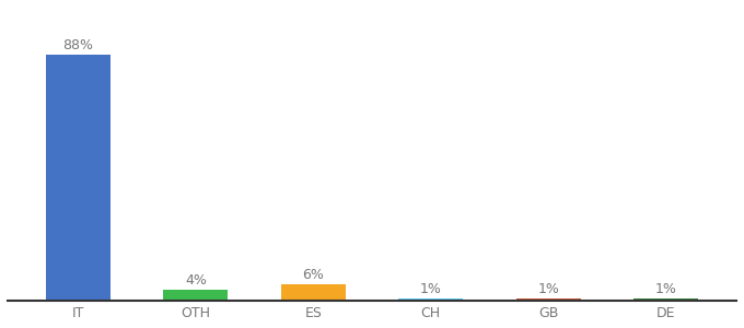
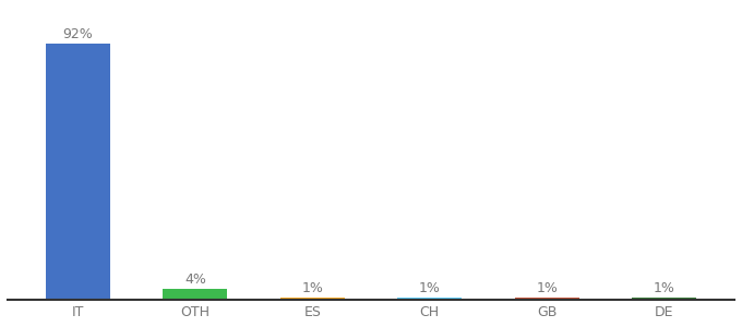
IT: 88% -> 92%
ES: 6% -> 1%
